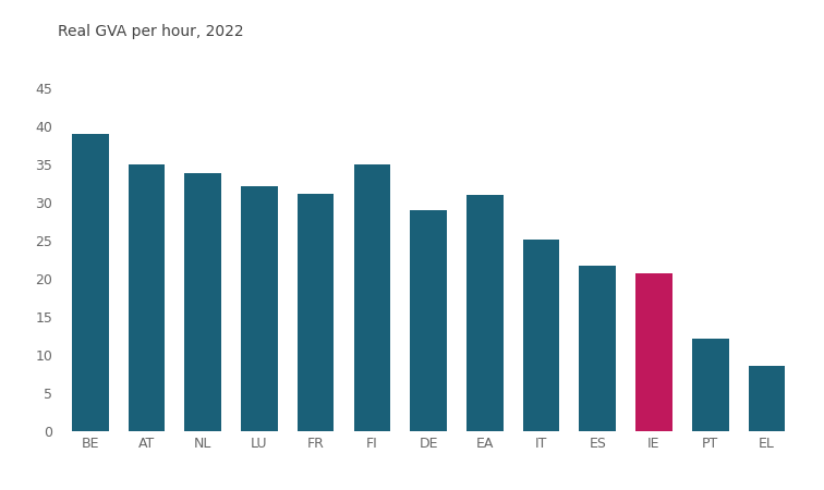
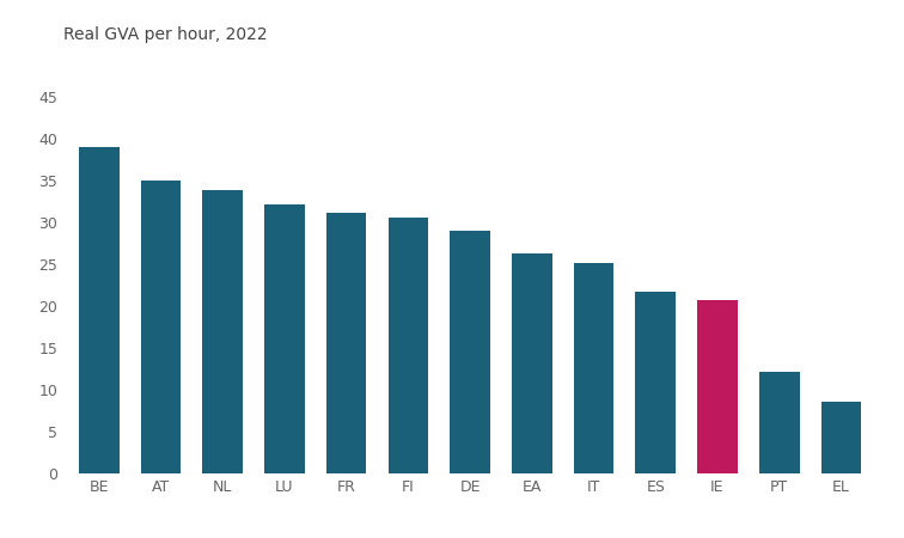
FI: 35.0 -> 30.6
EA: 31.0 -> 26.3
